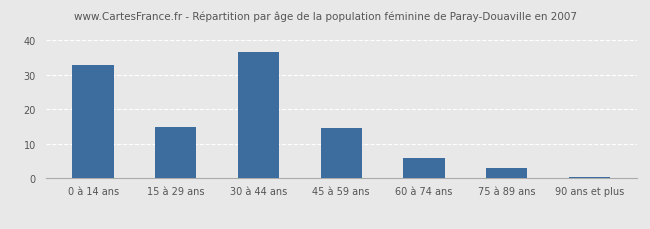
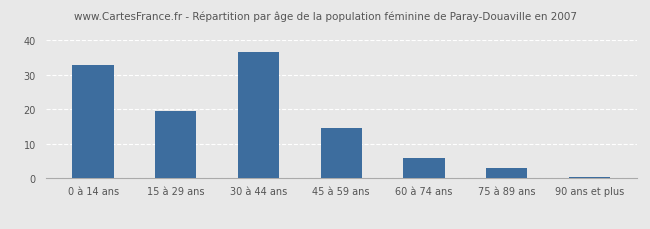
15 à 29 ans: 15.0 -> 19.5
